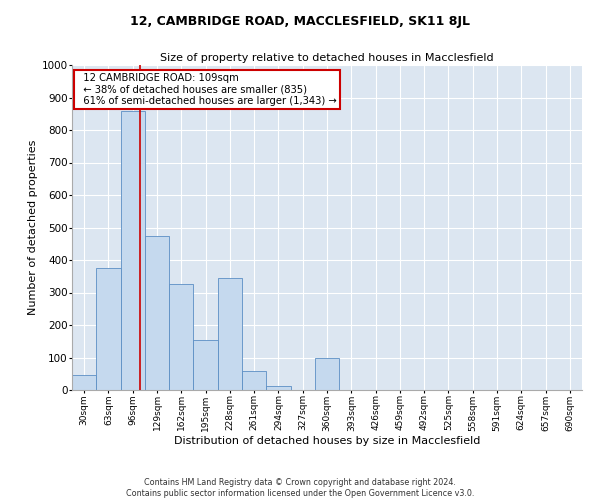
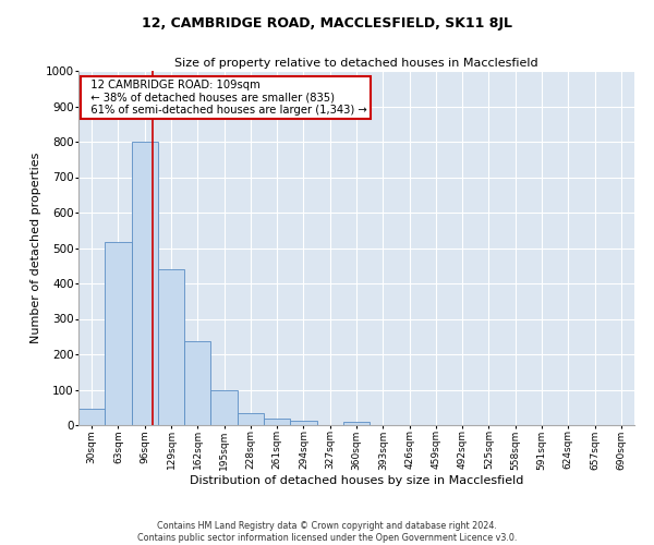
63sqm: 375 -> 518
96sqm: 860 -> 800
129sqm: 475 -> 440
162sqm: 325 -> 238
195sqm: 155 -> 97
228sqm: 345 -> 35
261sqm: 60 -> 18
360sqm: 100 -> 8
